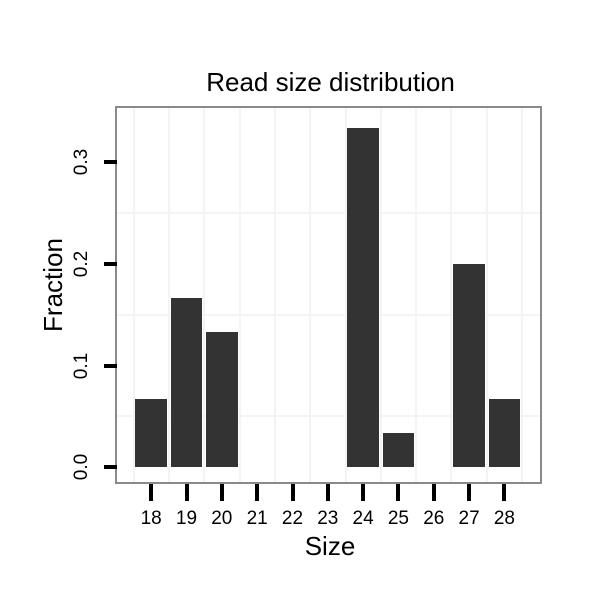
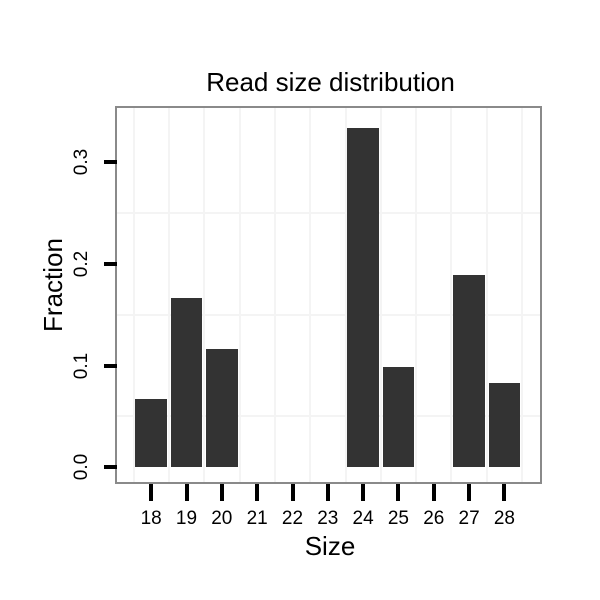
20: 0.133 -> 0.116
25: 0.033 -> 0.099
27: 0.200 -> 0.189
28: 0.067 -> 0.083
